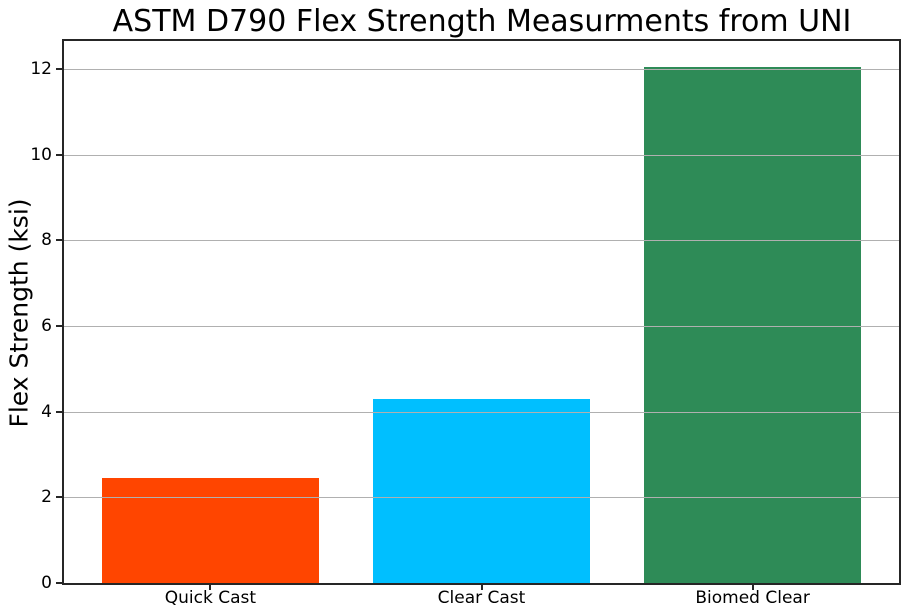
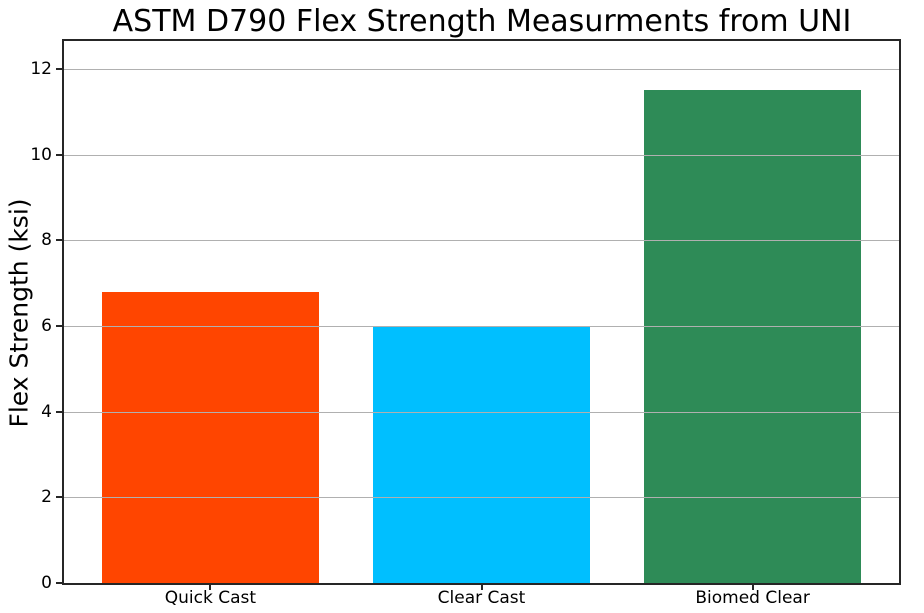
Quick Cast: 2.5 -> 6.8
Clear Cast: 4.3 -> 6.0
Biomed Clear: 12.1 -> 11.5
